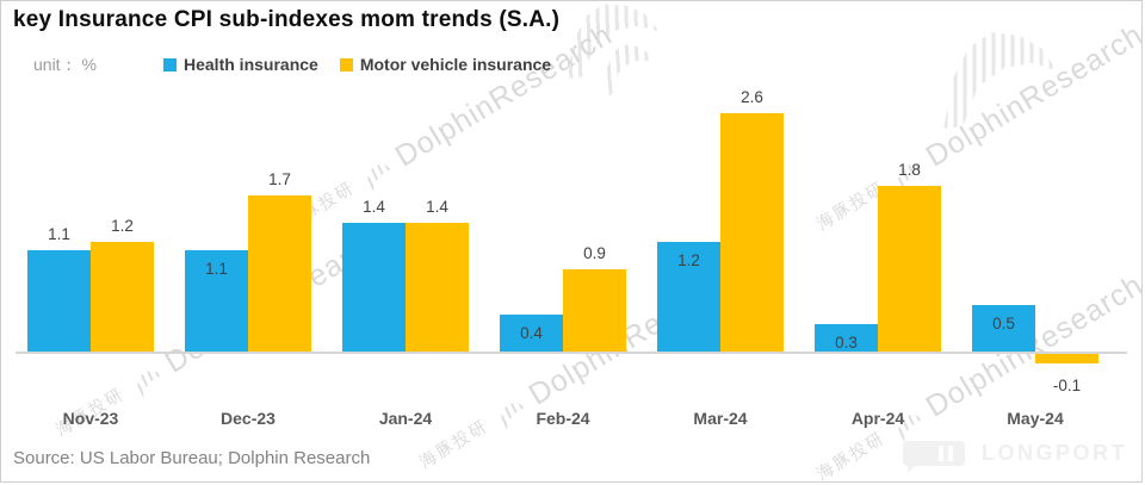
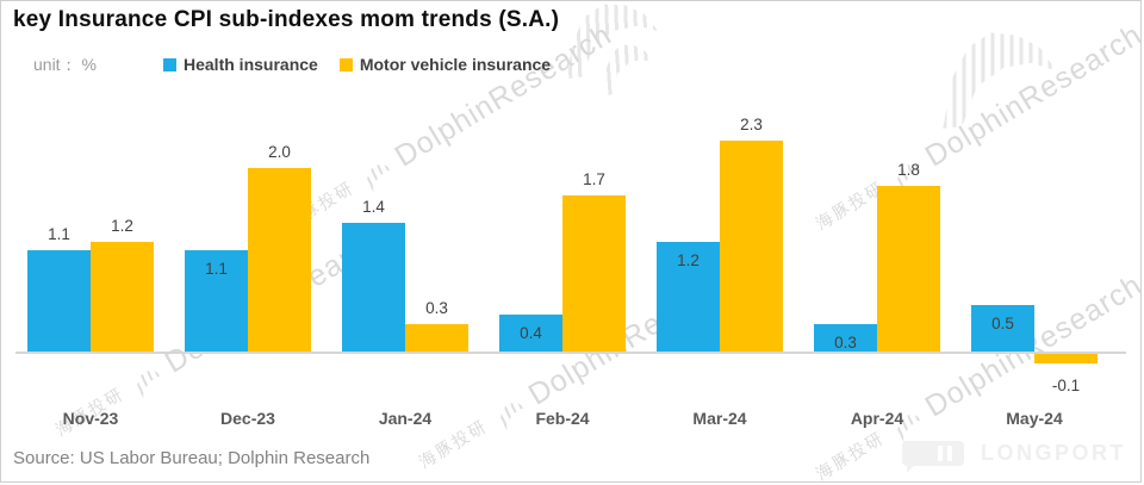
Motor vehicle insurance/Dec-23: 1.7 -> 2.0
Motor vehicle insurance/Jan-24: 1.4 -> 0.3
Motor vehicle insurance/Feb-24: 0.9 -> 1.7
Motor vehicle insurance/Mar-24: 2.6 -> 2.3
